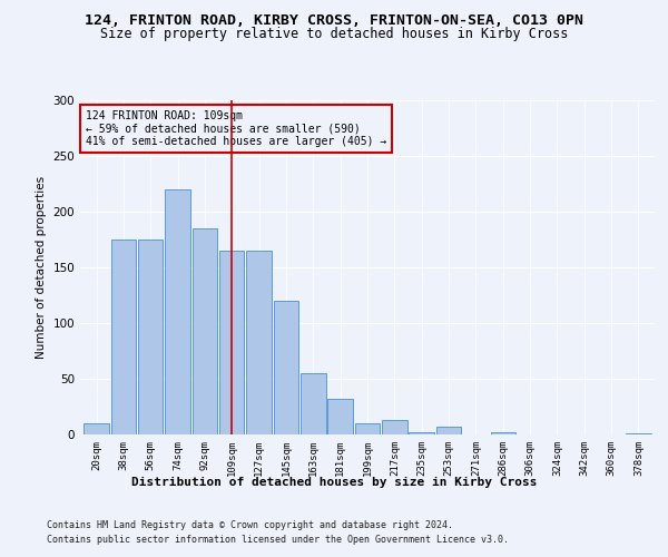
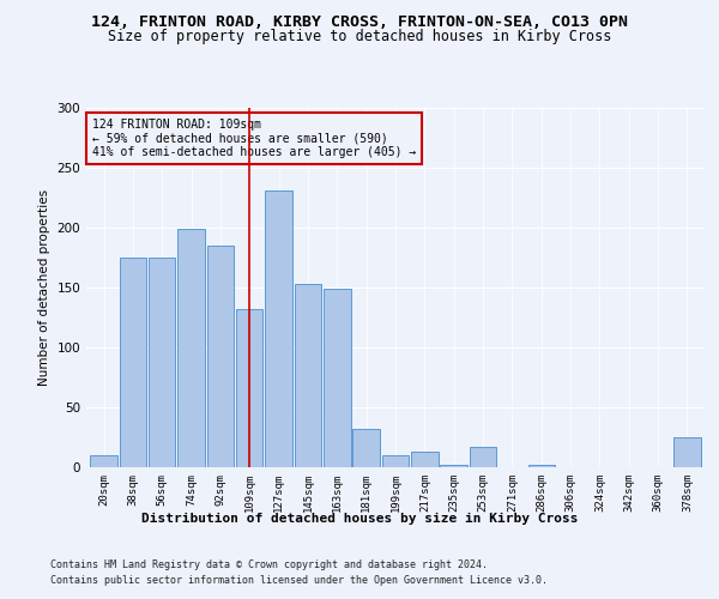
74sqm: 220 -> 199
109sqm: 165 -> 132
127sqm: 165 -> 231
145sqm: 120 -> 153
163sqm: 55 -> 149
253sqm: 7 -> 17
378sqm: 1 -> 25
